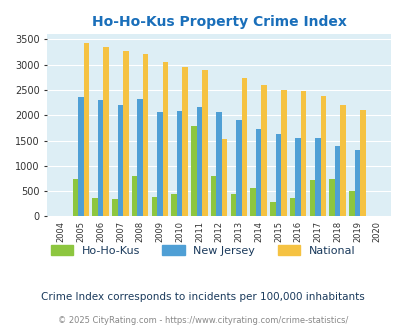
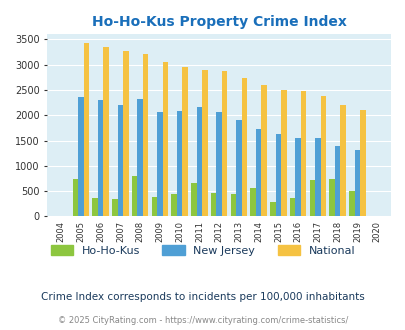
Ho-Ho-Kus/2011: 1780 -> 660
Ho-Ho-Kus/2012: 800 -> 460
National/2012: 1540 -> 2870
